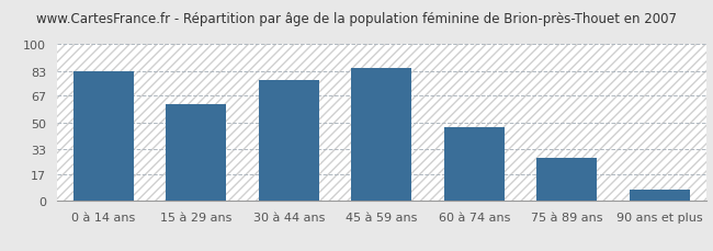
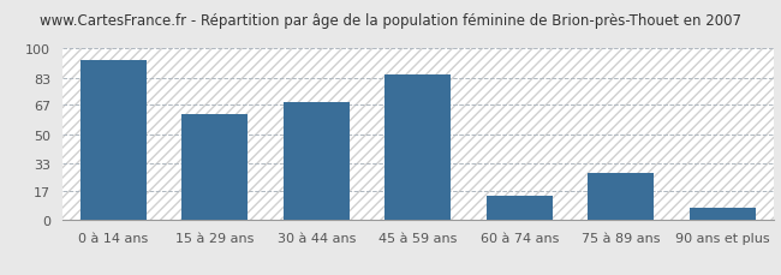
0 à 14 ans: 83 -> 93
30 à 44 ans: 77 -> 69
60 à 74 ans: 47 -> 14
